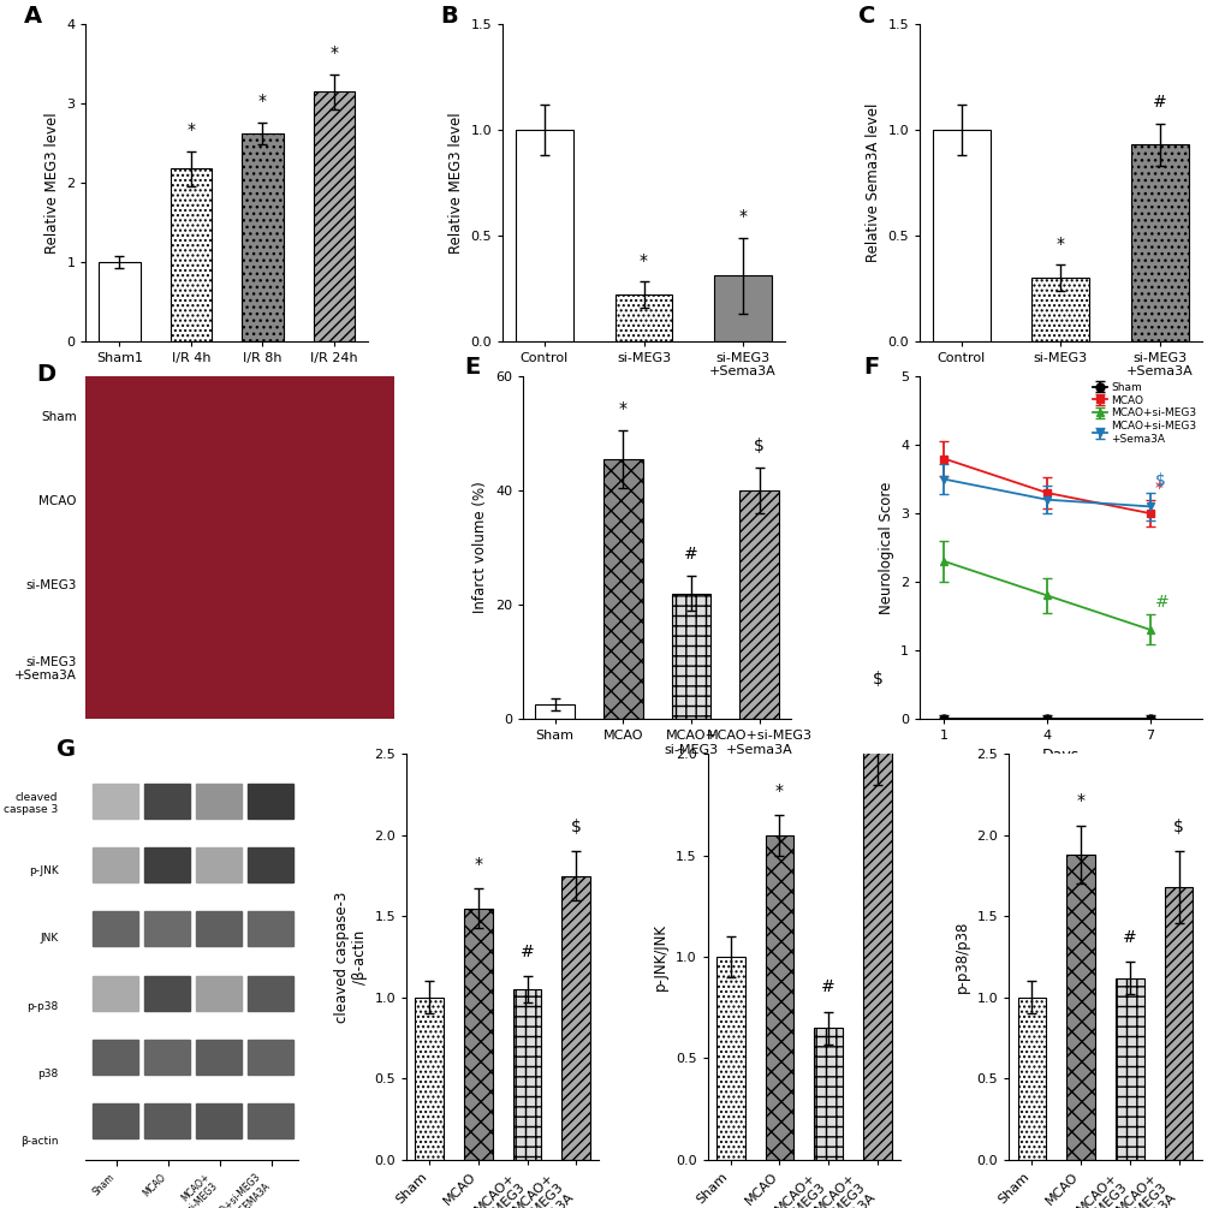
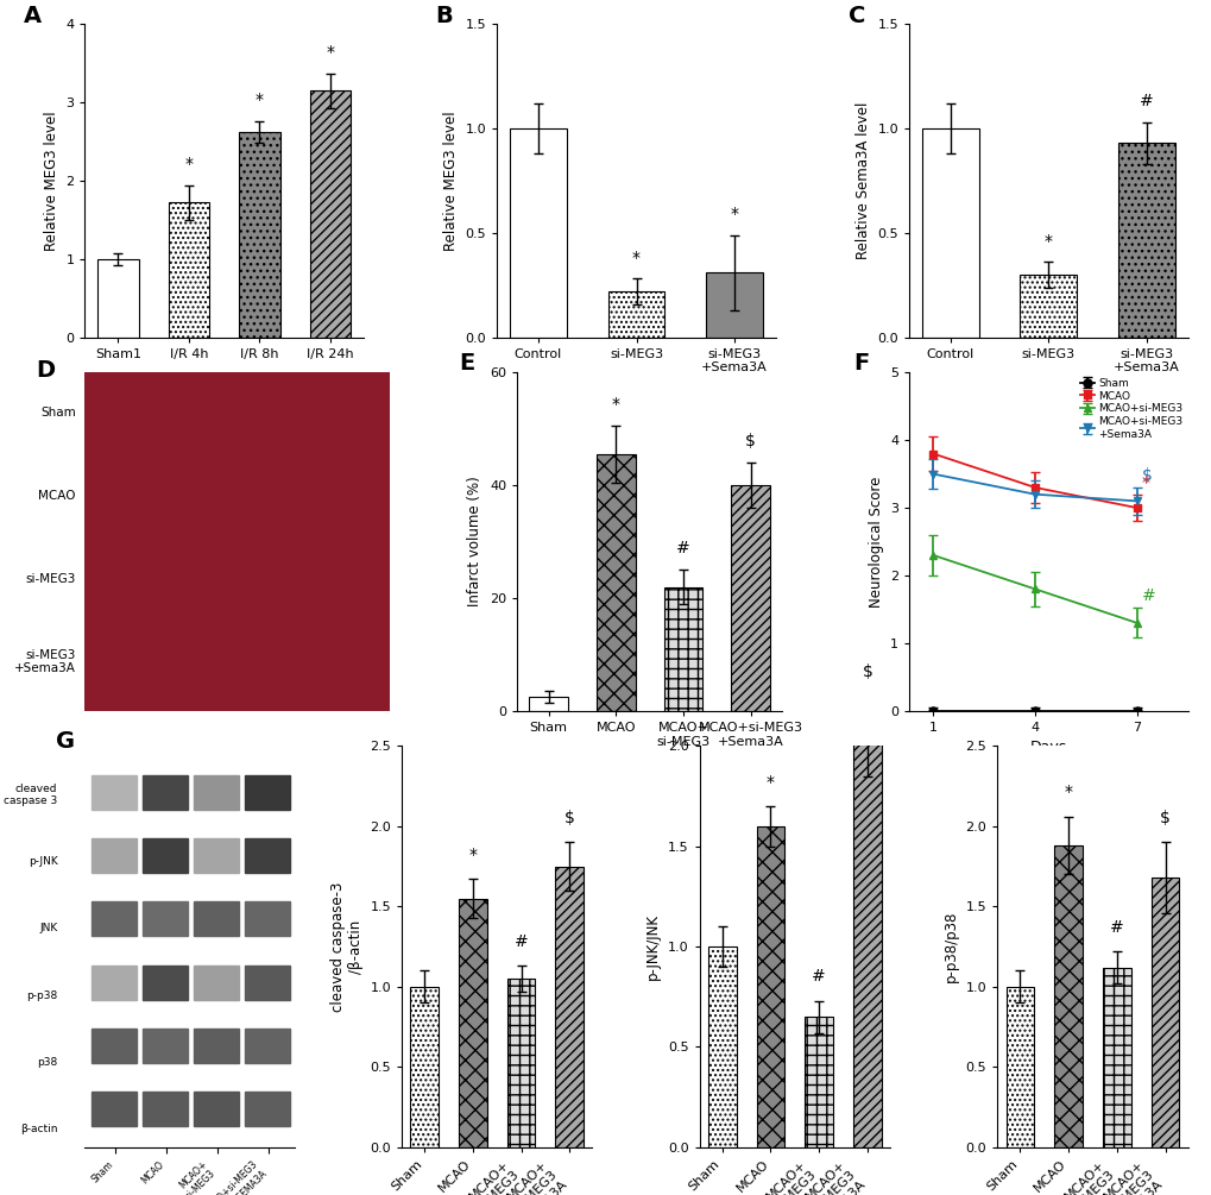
I/R 4h: 2.18 -> 1.72
